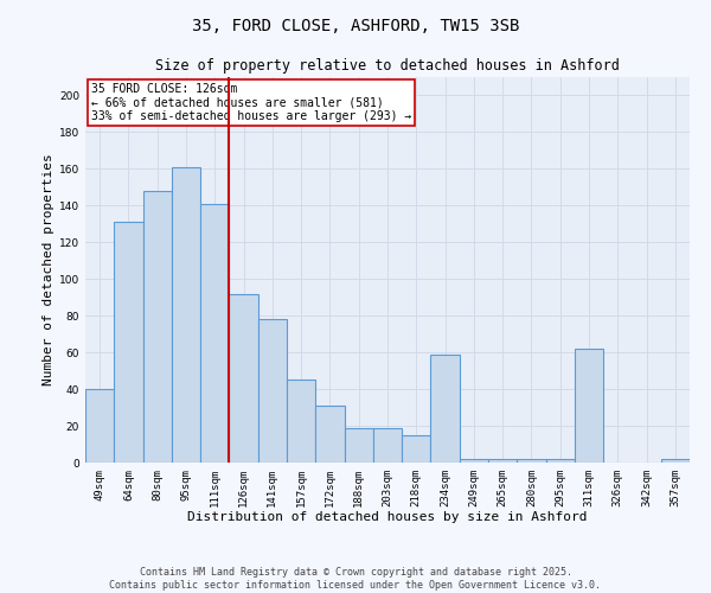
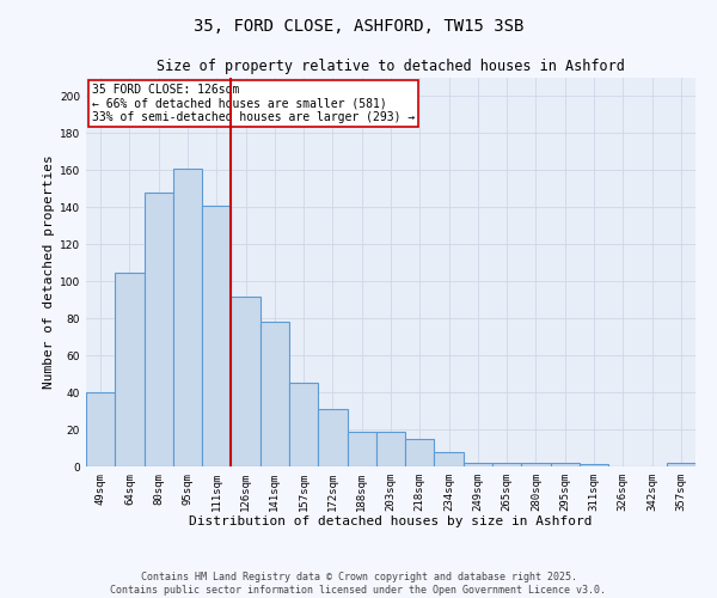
64sqm: 131 -> 105
234sqm: 59 -> 8
311sqm: 62 -> 1
